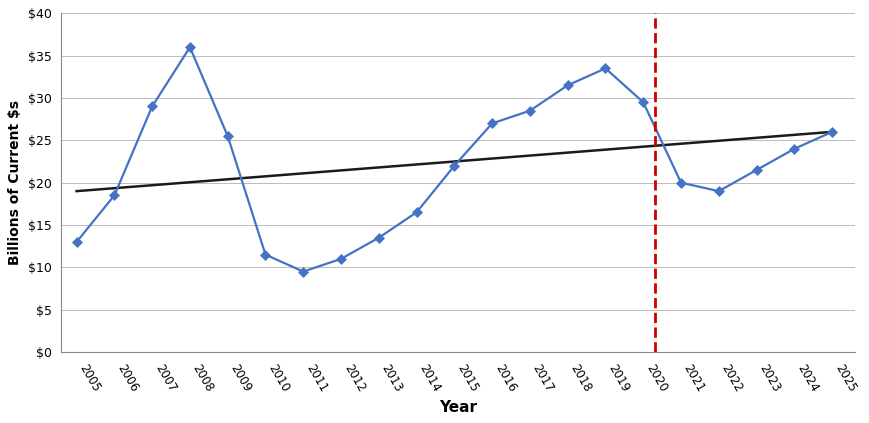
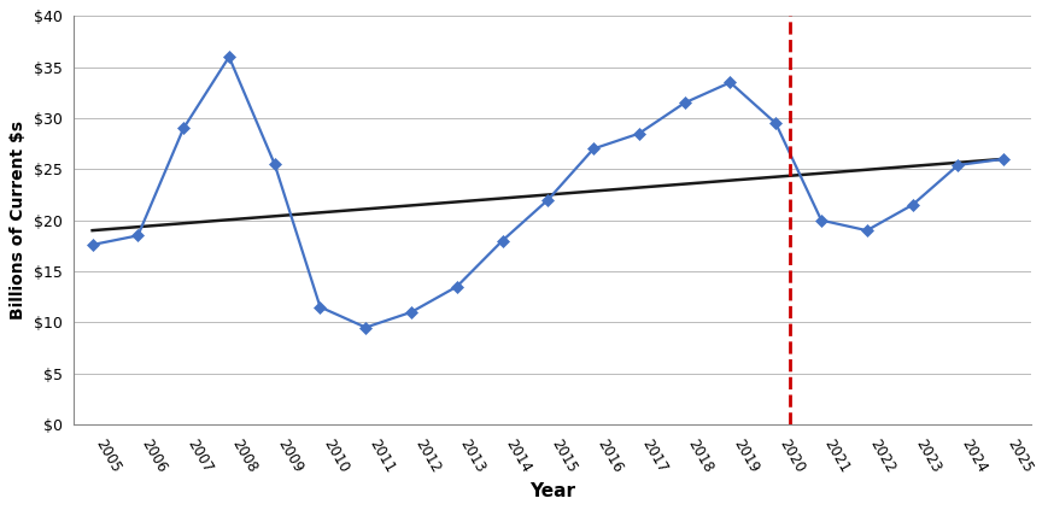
2005: $13.0 -> $17.6
2014: $16.5 -> $18.0
2024: $24.0 -> $25.4
